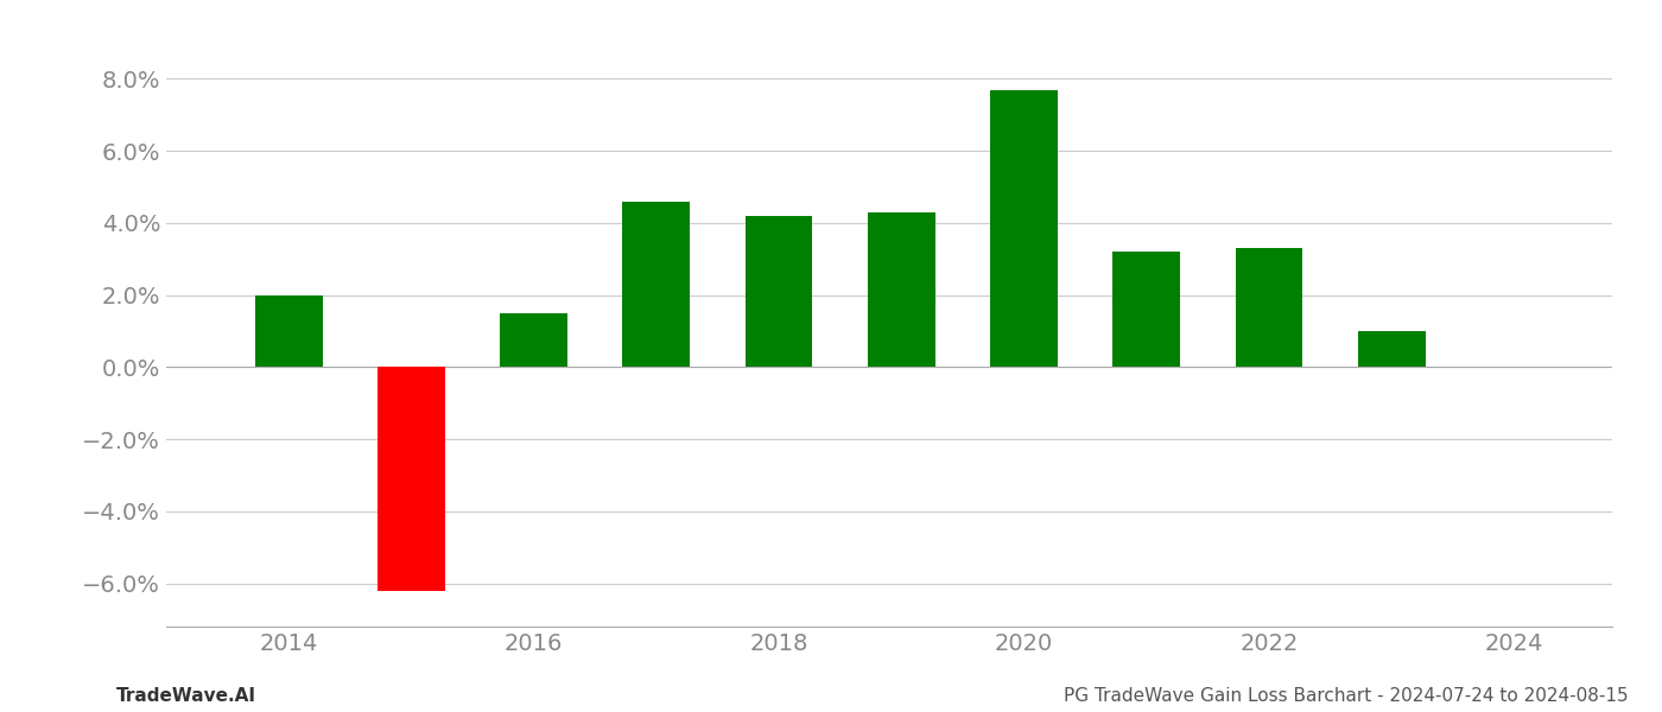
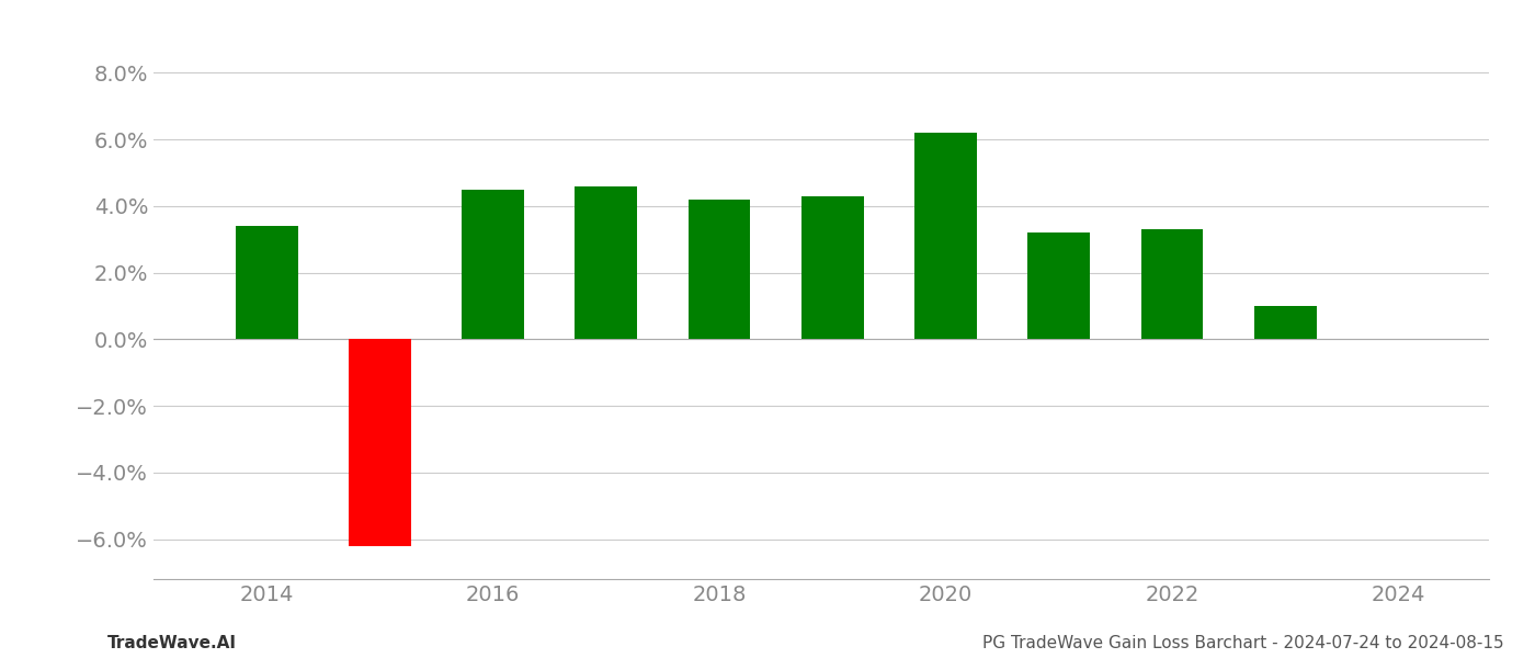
2014: 2.0% -> 3.4%
2016: 1.5% -> 4.5%
2020: 7.7% -> 6.2%
